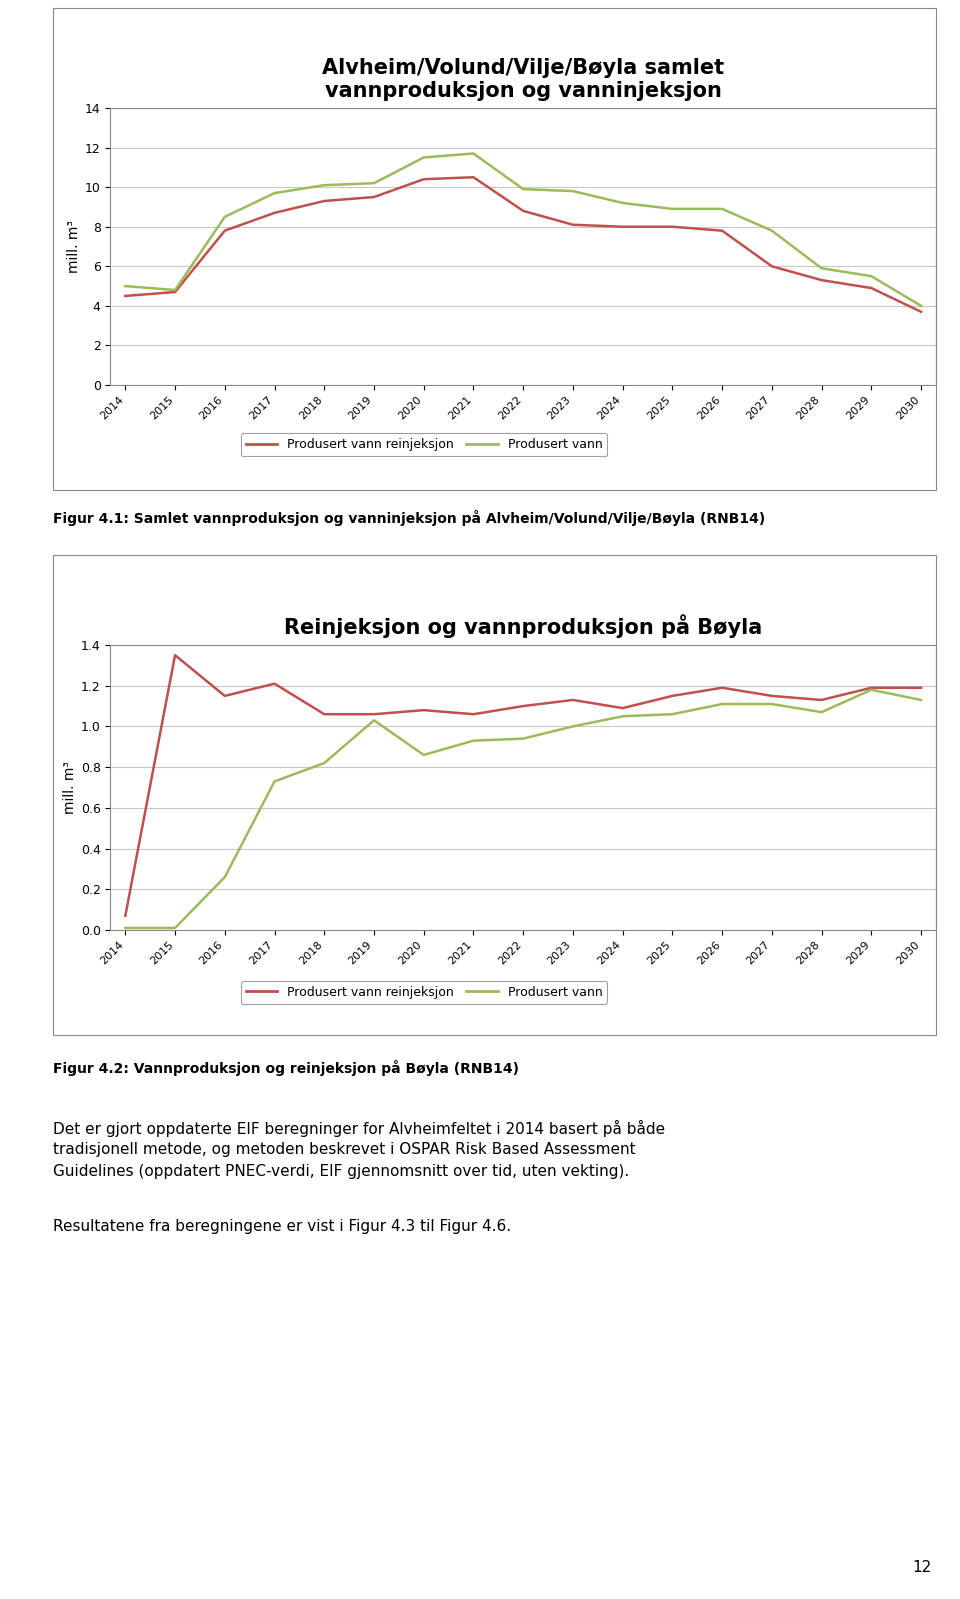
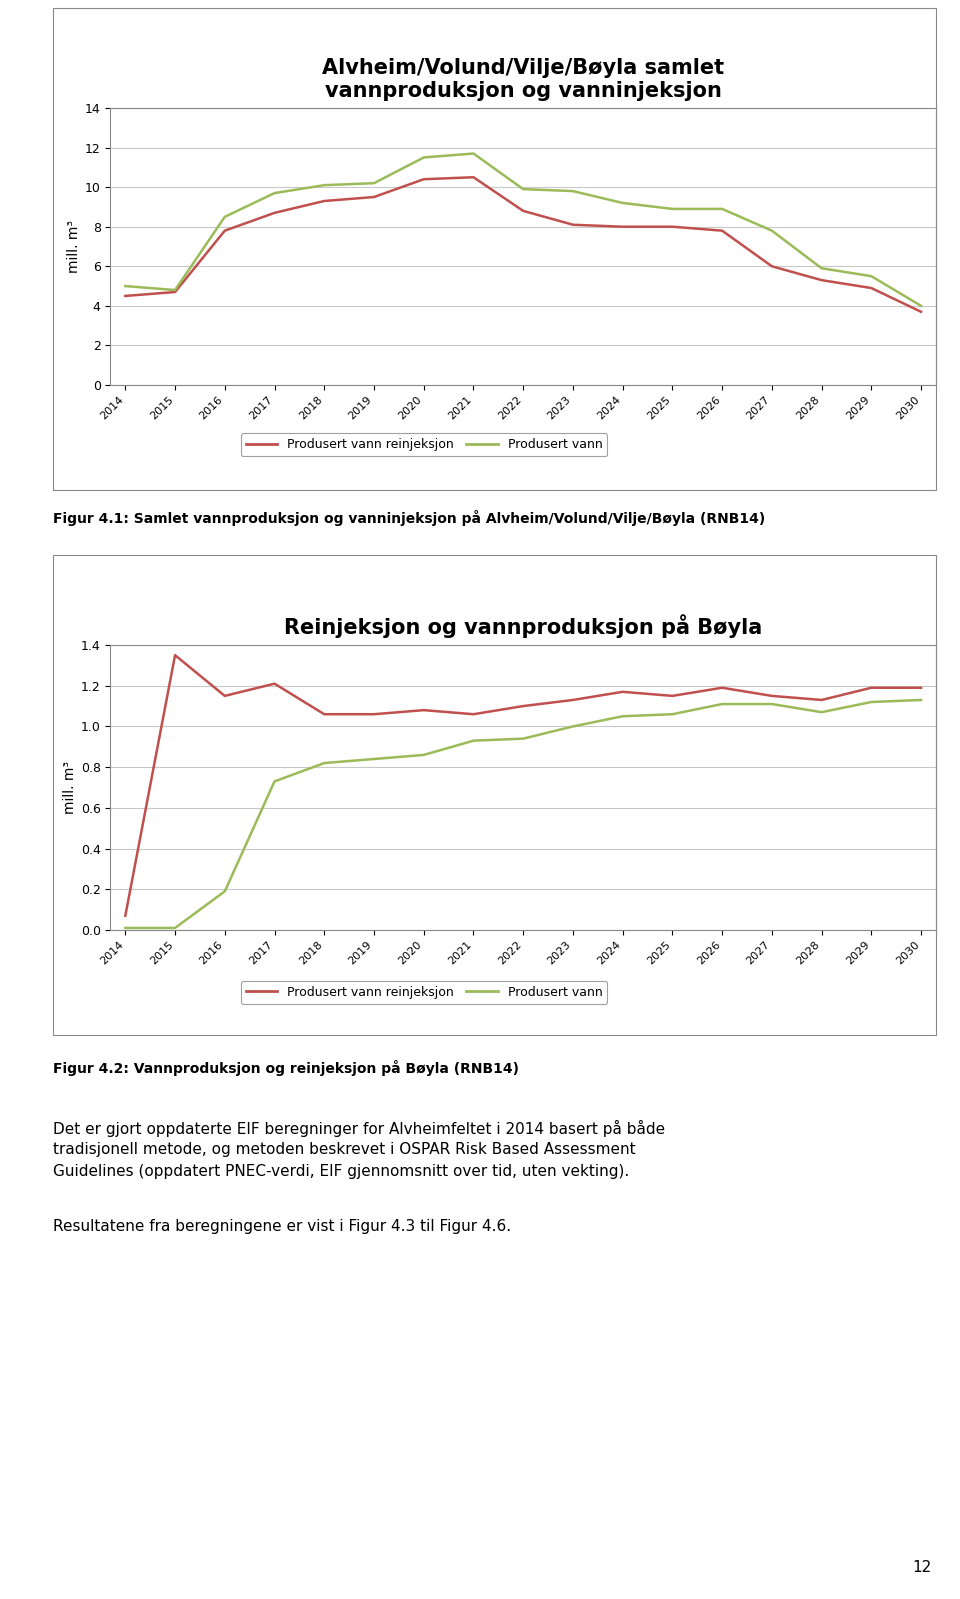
Reinjeksjon og vannproduksjon på Bøyla/Produsert vann/2016: 0.26 -> 0.19
Reinjeksjon og vannproduksjon på Bøyla/Produsert vann/2019: 1.03 -> 0.84
Reinjeksjon og vannproduksjon på Bøyla/Produsert vann reinjeksjon/2024: 1.09 -> 1.17
Reinjeksjon og vannproduksjon på Bøyla/Produsert vann/2029: 1.18 -> 1.12
